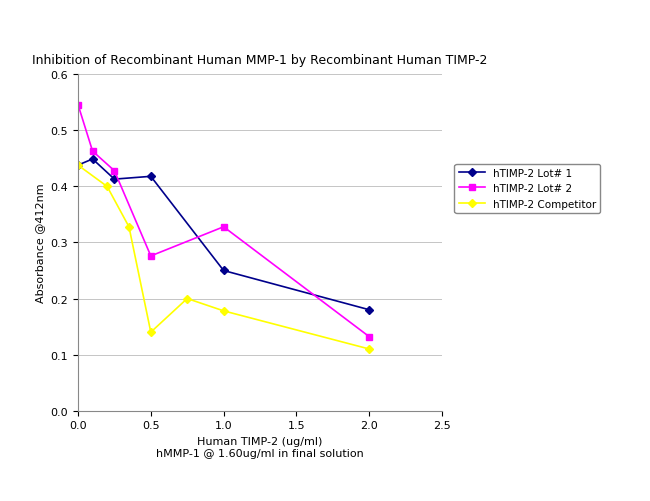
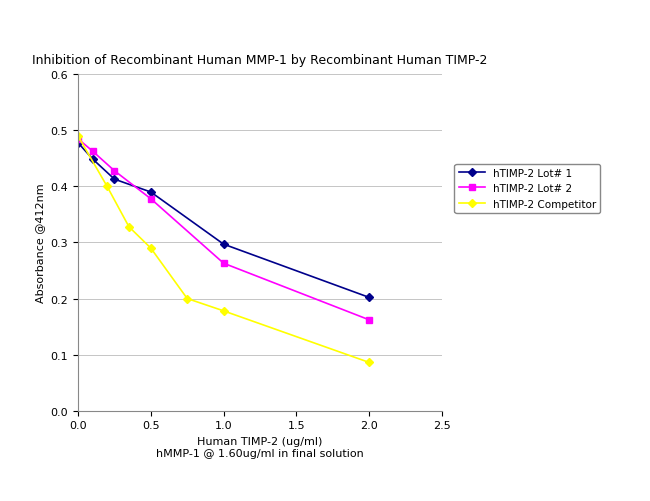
hTIMP-2 Lot# 1/0.0: 0.438 -> 0.478
hTIMP-2 Lot# 2/0.0: 0.546 -> 0.485
hTIMP-2 Competitor/0.0: 0.438 -> 0.490
hTIMP-2 Lot# 1/0.5: 0.418 -> 0.390
hTIMP-2 Lot# 2/0.5: 0.276 -> 0.378
hTIMP-2 Competitor/0.5: 0.140 -> 0.290
hTIMP-2 Lot# 1/1.0: 0.250 -> 0.297
hTIMP-2 Lot# 2/1.0: 0.328 -> 0.263
hTIMP-2 Lot# 1/2.0: 0.180 -> 0.202
hTIMP-2 Lot# 2/2.0: 0.132 -> 0.162
hTIMP-2 Competitor/2.0: 0.110 -> 0.086
